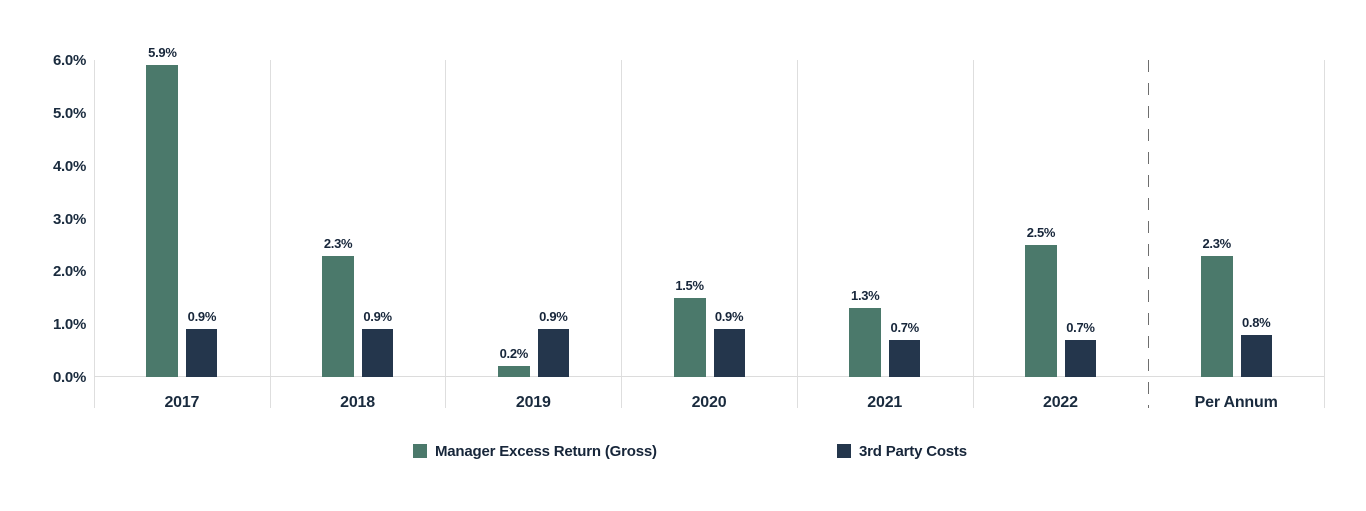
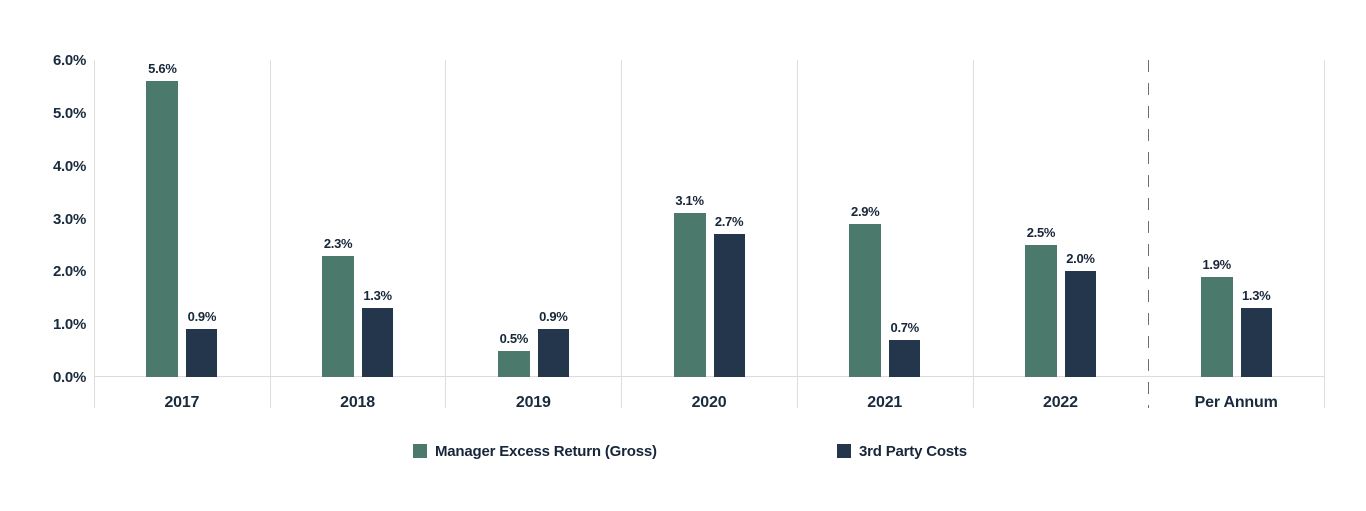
Manager Excess Return (Gross)/2017: 5.9% -> 5.6%
3rd Party Costs/2018: 0.9% -> 1.3%
Manager Excess Return (Gross)/2019: 0.2% -> 0.5%
Manager Excess Return (Gross)/2020: 1.5% -> 3.1%
3rd Party Costs/2020: 0.9% -> 2.7%
Manager Excess Return (Gross)/2021: 1.3% -> 2.9%
3rd Party Costs/2022: 0.7% -> 2.0%
Manager Excess Return (Gross)/Per Annum: 2.3% -> 1.9%
3rd Party Costs/Per Annum: 0.8% -> 1.3%
